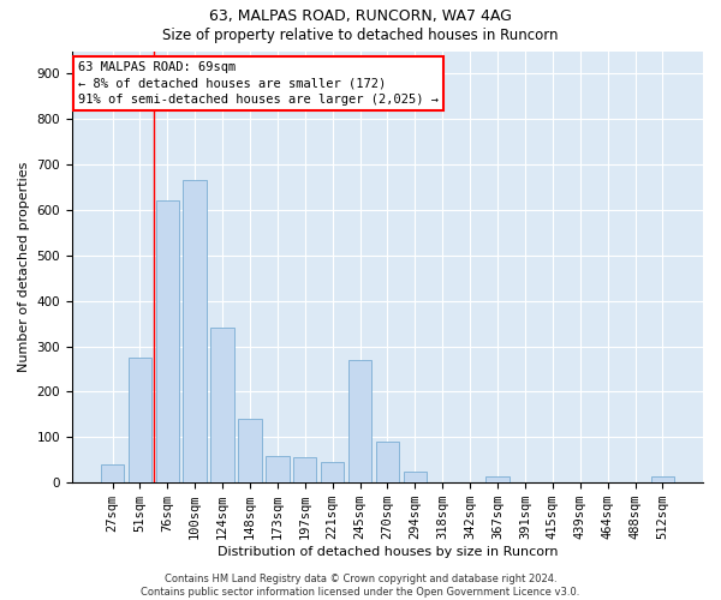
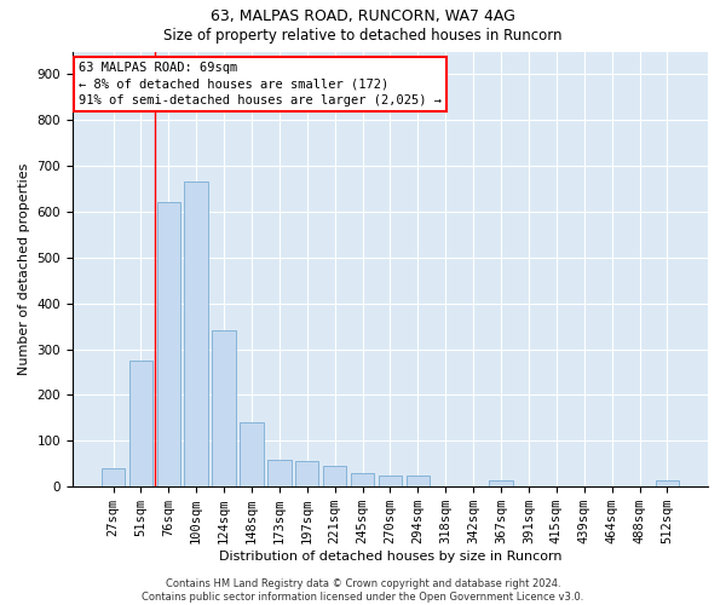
245sqm: 270 -> 30
270sqm: 90 -> 25
